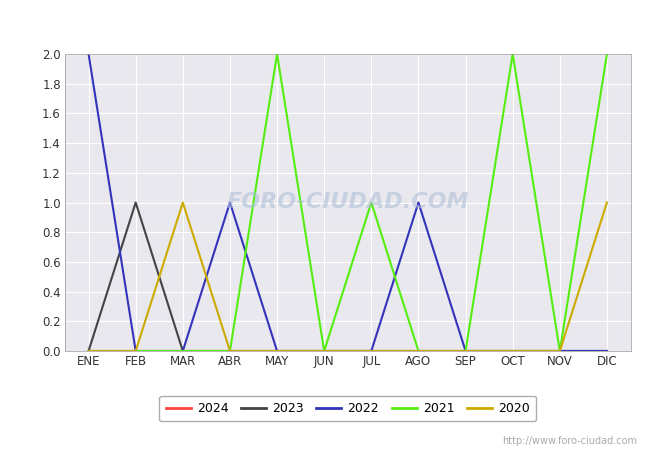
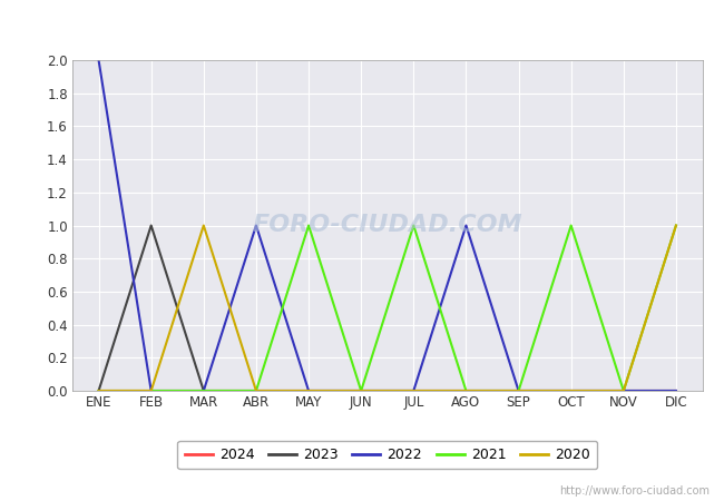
2021/MAY: 2 -> 1
2021/OCT: 2 -> 1
2021/DIC: 2 -> 1
